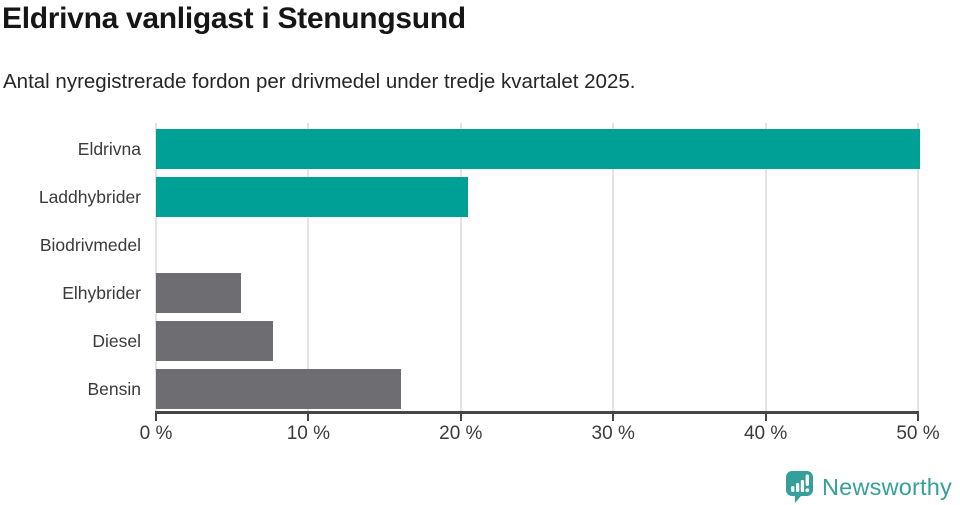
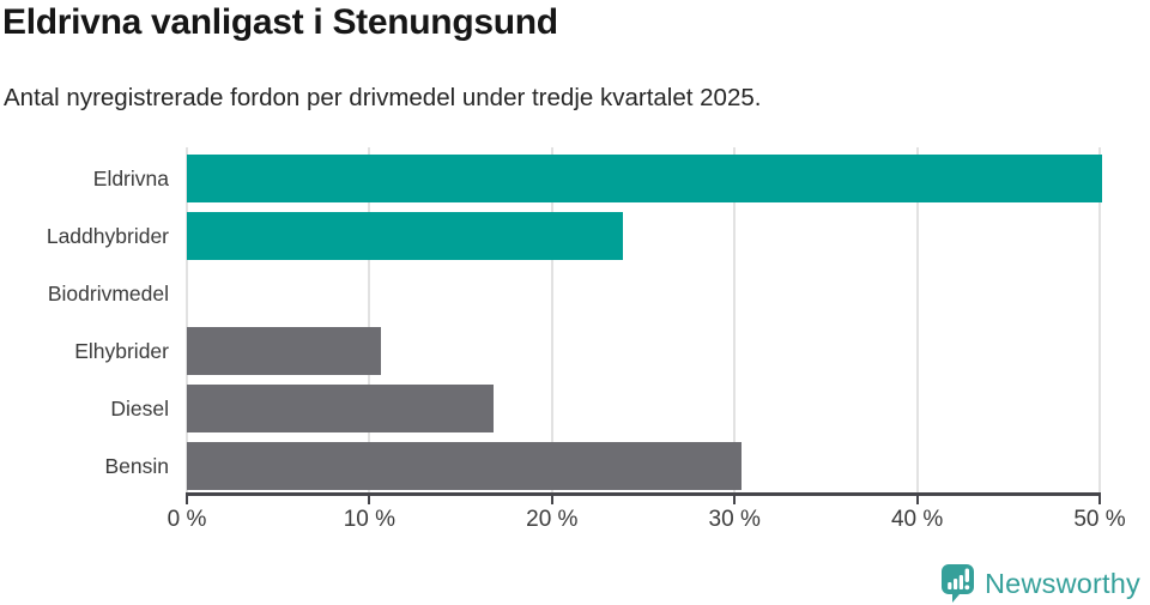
Laddhybrider: 20.5% -> 23.9%
Elhybrider: 5.6% -> 10.6%
Diesel: 7.7% -> 16.8%
Bensin: 16.1% -> 30.4%
